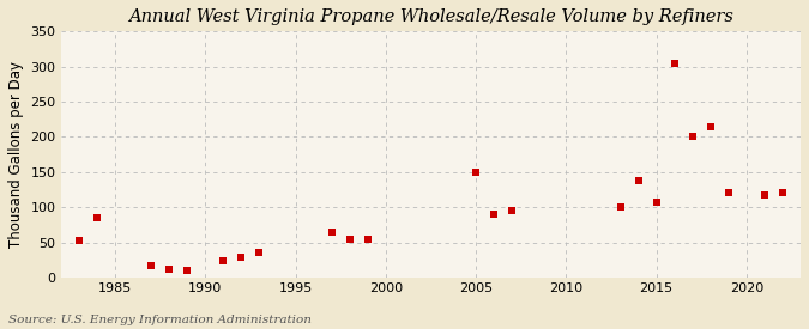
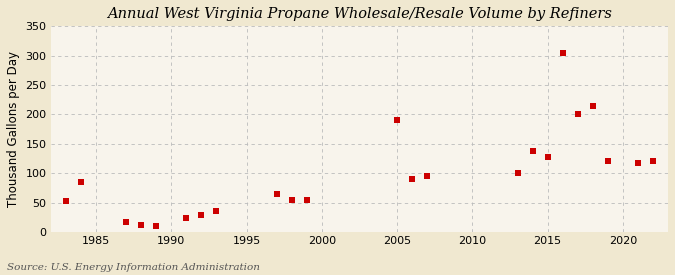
2005: 150 -> 190
2015: 107 -> 128
